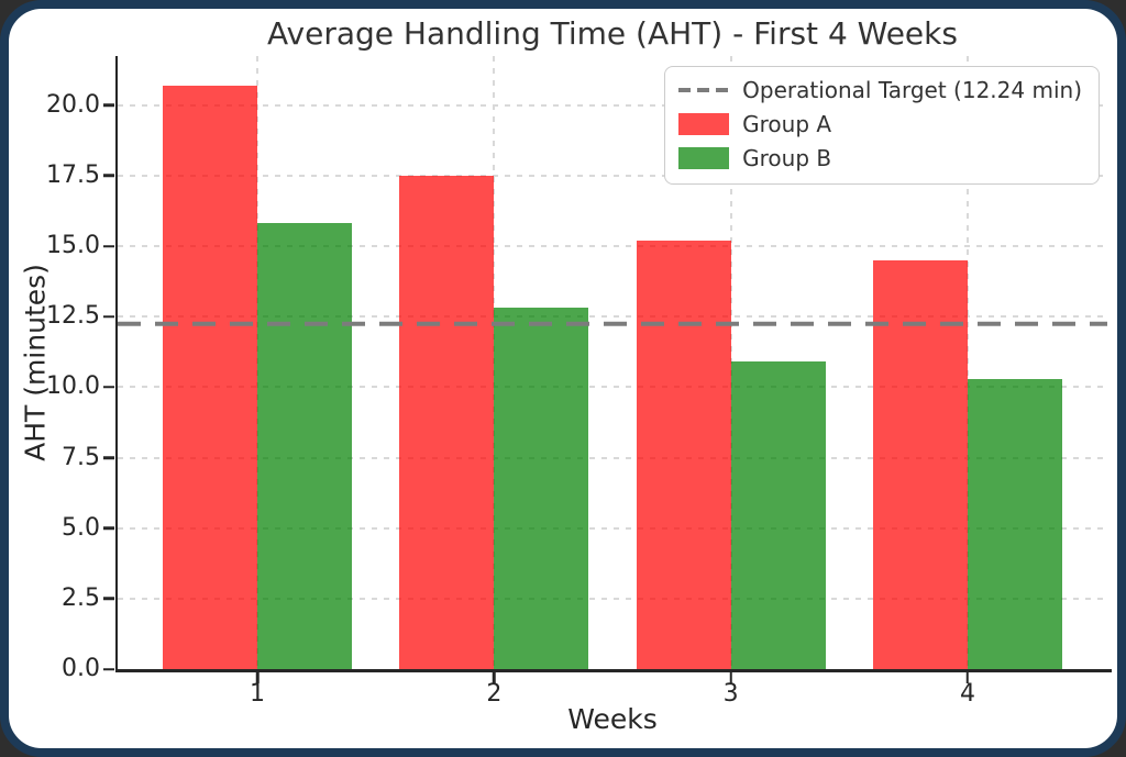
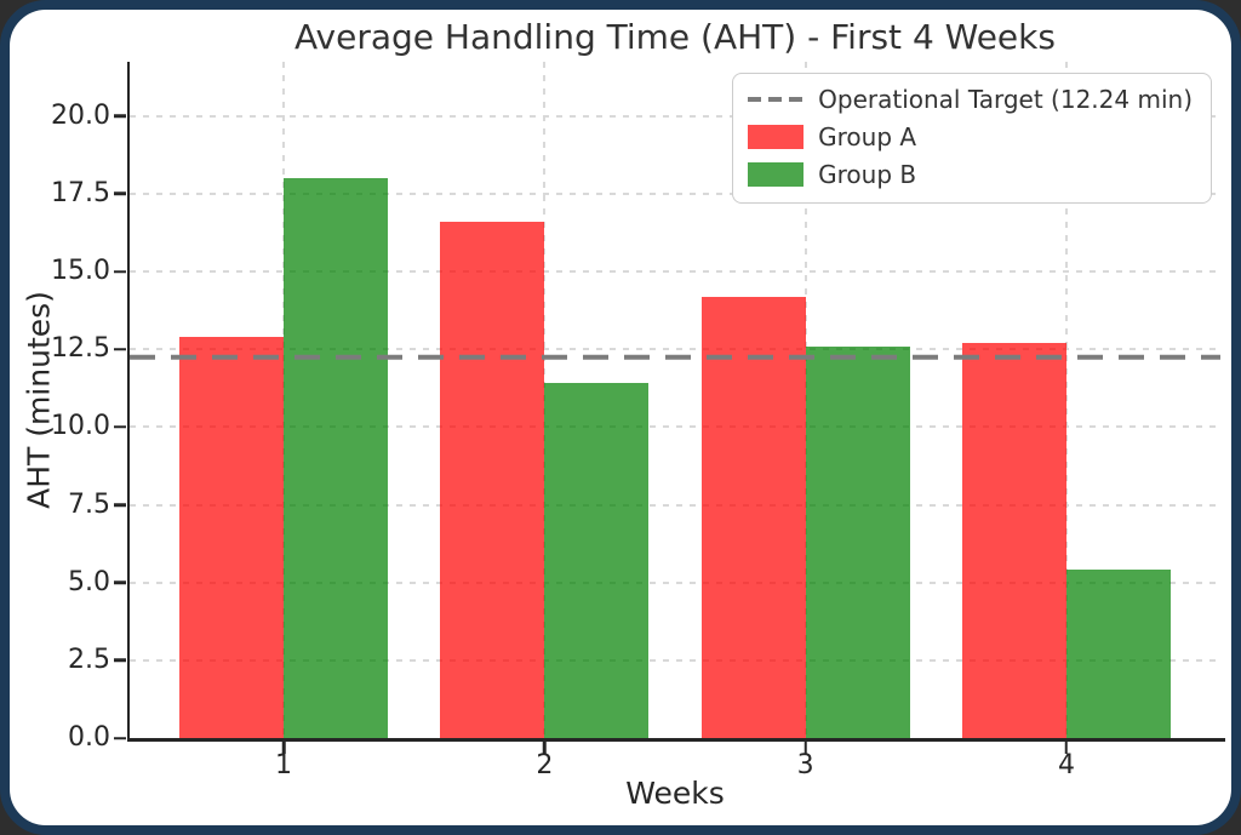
Group A/1: 20.7 -> 12.9
Group B/1: 15.8 -> 18.0
Group A/2: 17.5 -> 16.6
Group B/2: 12.8 -> 11.4
Group A/3: 15.2 -> 14.2
Group B/3: 10.9 -> 12.6
Group A/4: 14.5 -> 12.7
Group B/4: 10.3 -> 5.4
